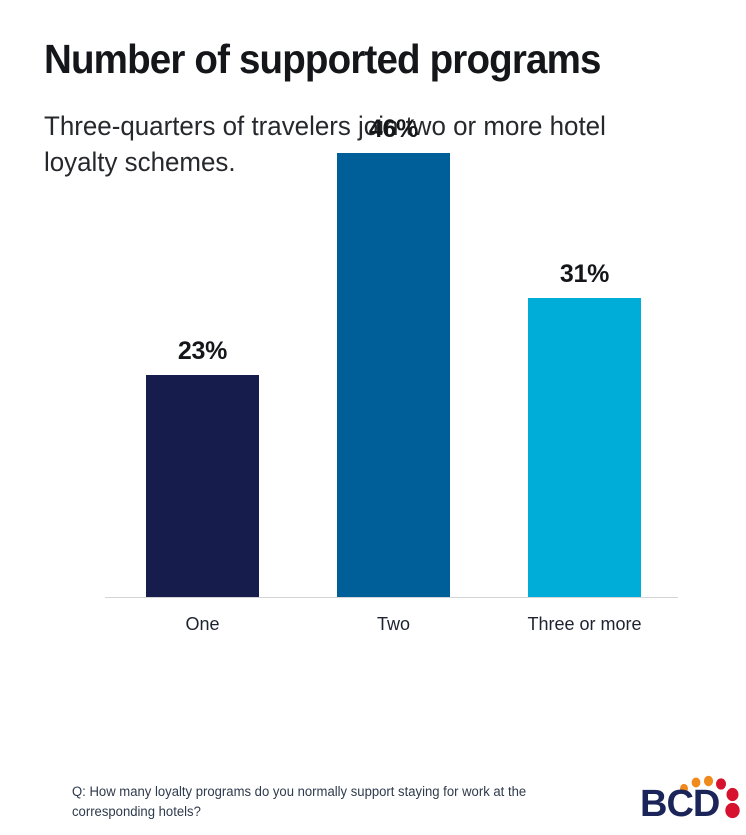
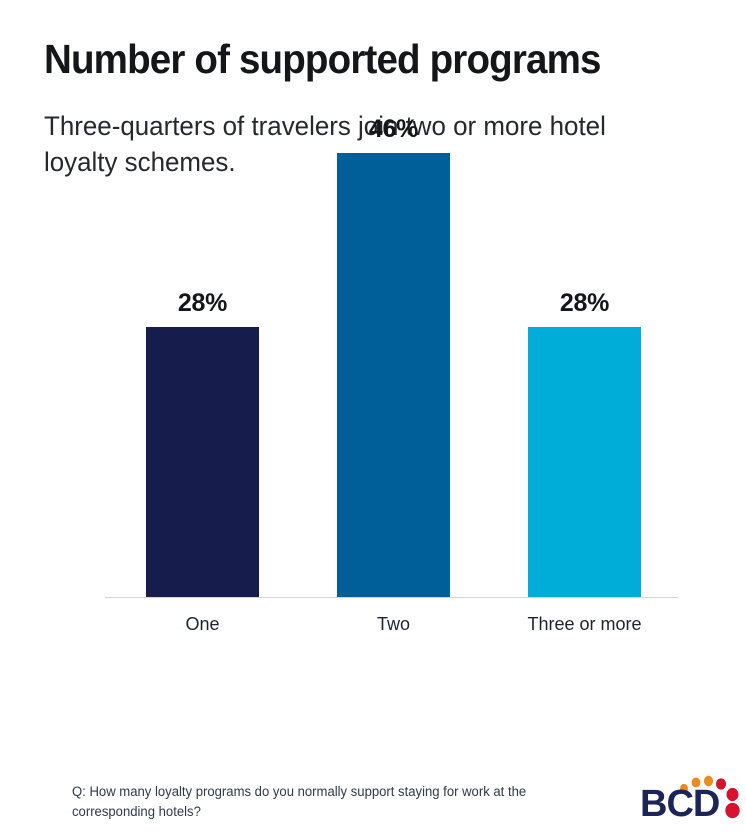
One: 23% -> 28%
Three or more: 31% -> 28%
